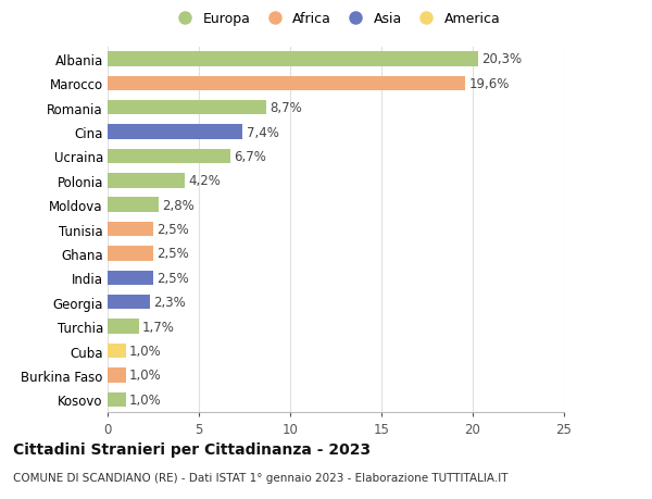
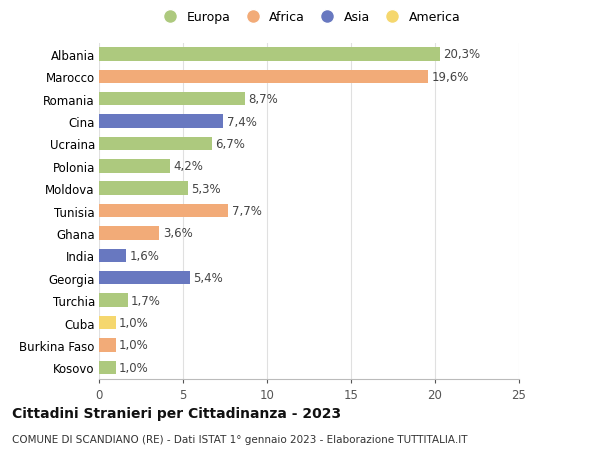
Moldova: 2,8% -> 5,3%
Tunisia: 2,5% -> 7,7%
Ghana: 2,5% -> 3,6%
India: 2,5% -> 1,6%
Georgia: 2,3% -> 5,4%
